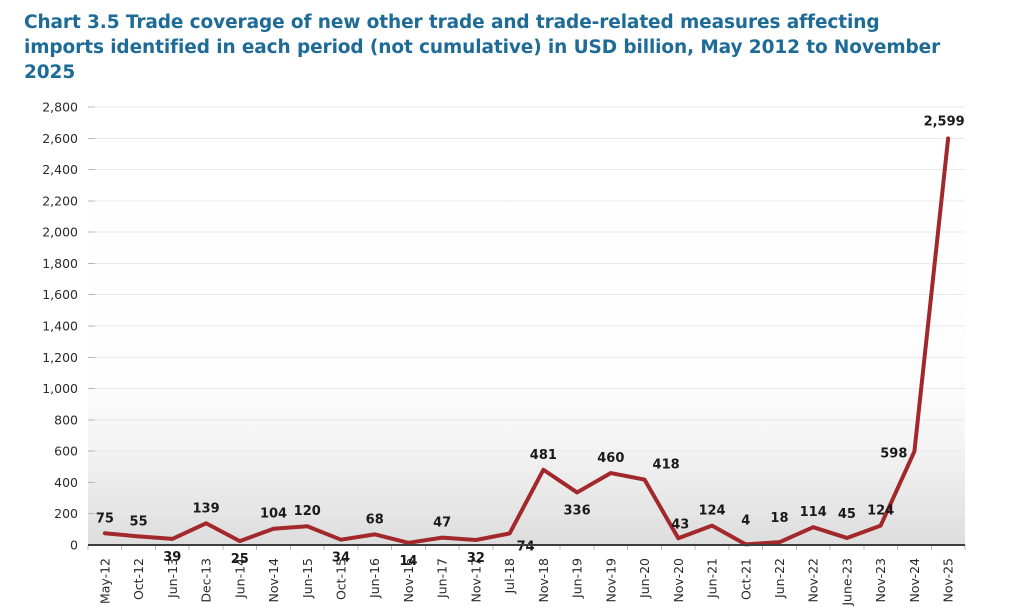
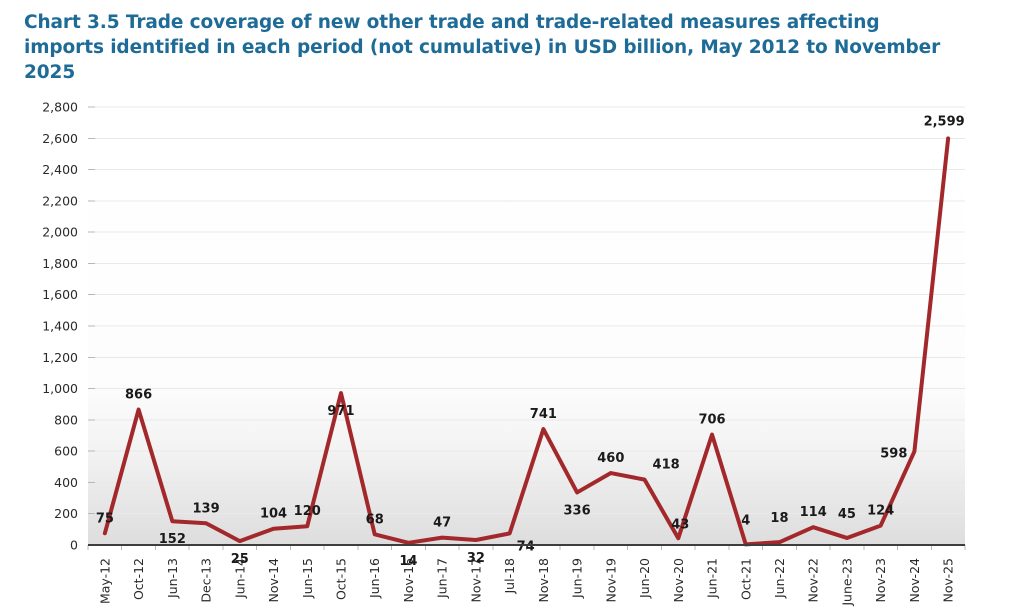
Oct-12: 55 -> 866
Jun-13: 39 -> 152
Oct-15: 34 -> 971
Nov-18: 481 -> 741
Jun-21: 124 -> 706
